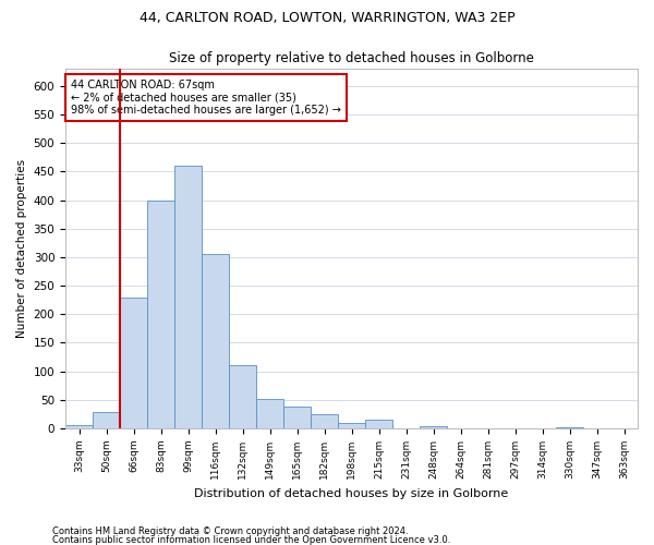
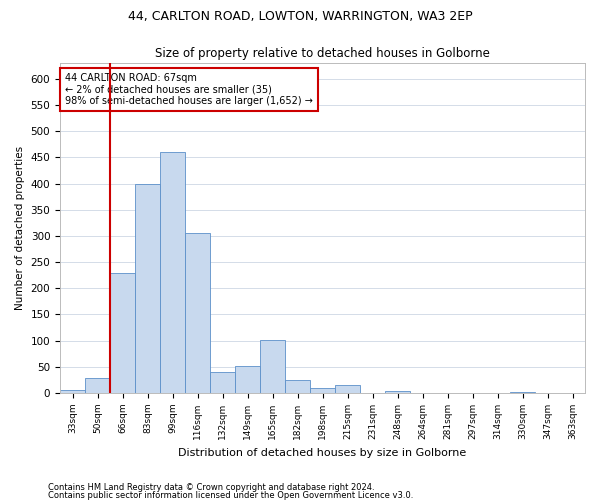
132sqm: 110 -> 40
165sqm: 38 -> 102
